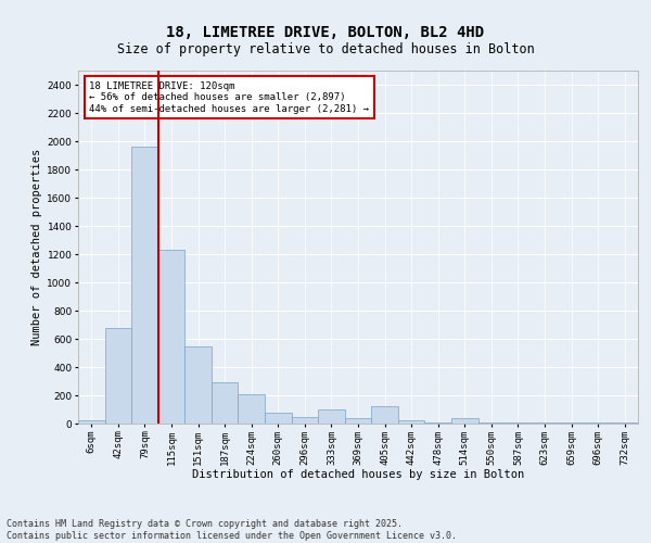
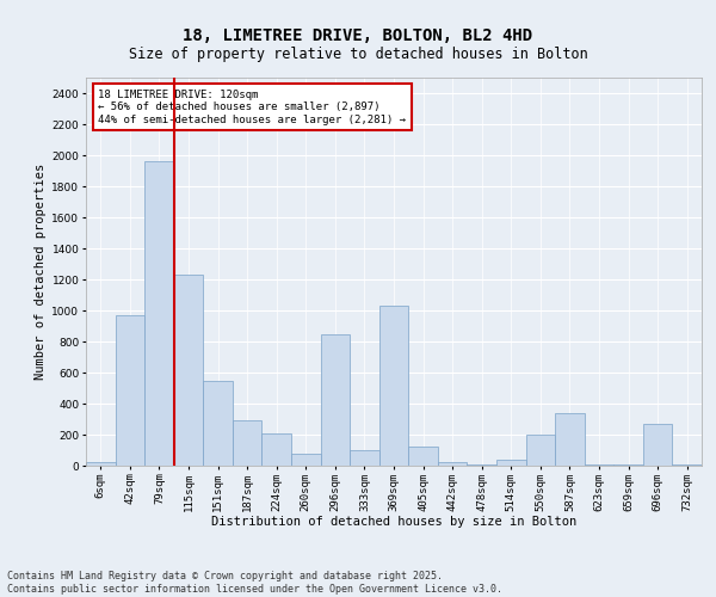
42sqm: 680 -> 970
296sqm: 40 -> 850
369sqm: 40 -> 1030
550sqm: 0 -> 200
587sqm: 0 -> 340
696sqm: 0 -> 270
